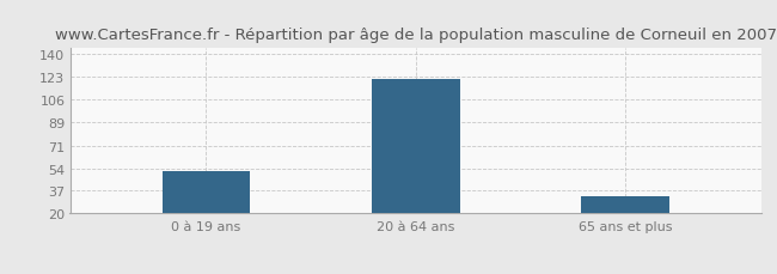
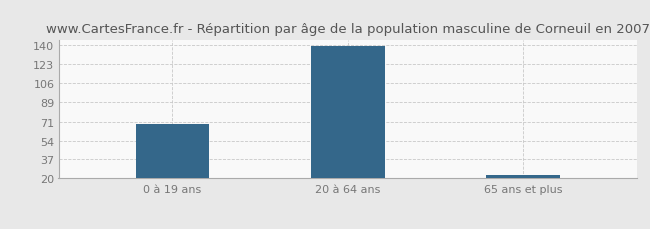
0 à 19 ans: 52 -> 69
20 à 64 ans: 121 -> 139
65 ans et plus: 33 -> 23
